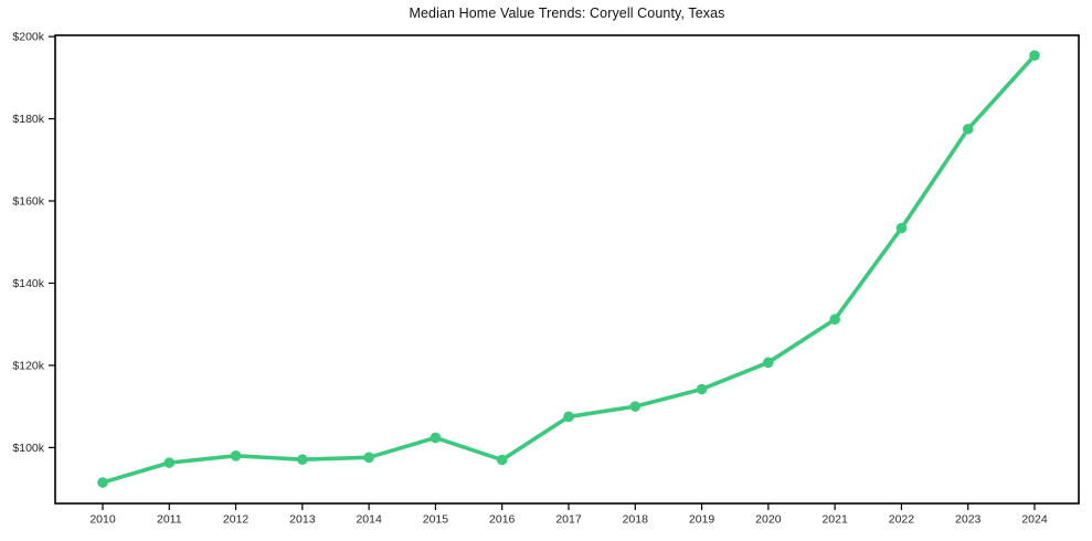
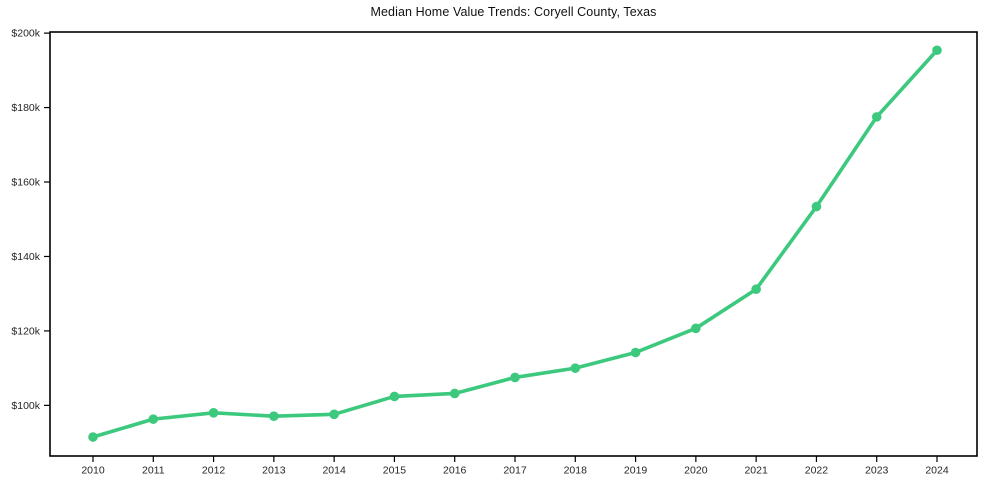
2016: $97k -> $103k
